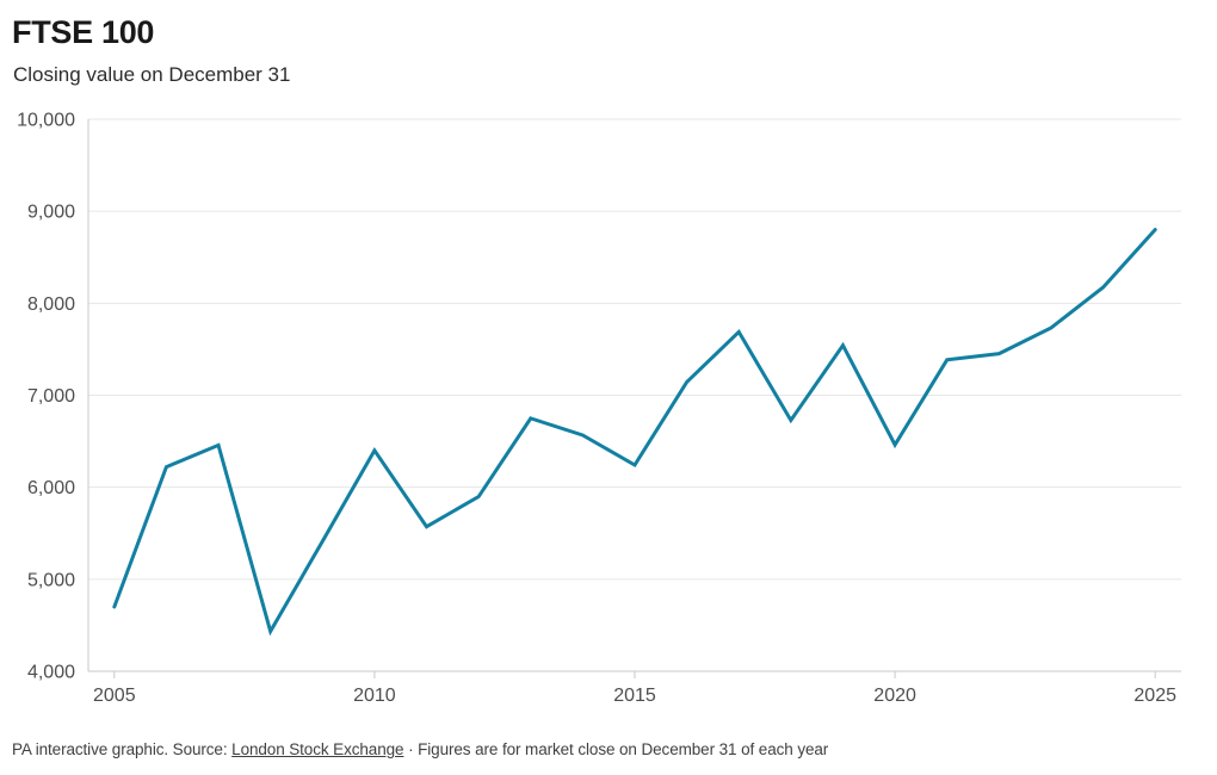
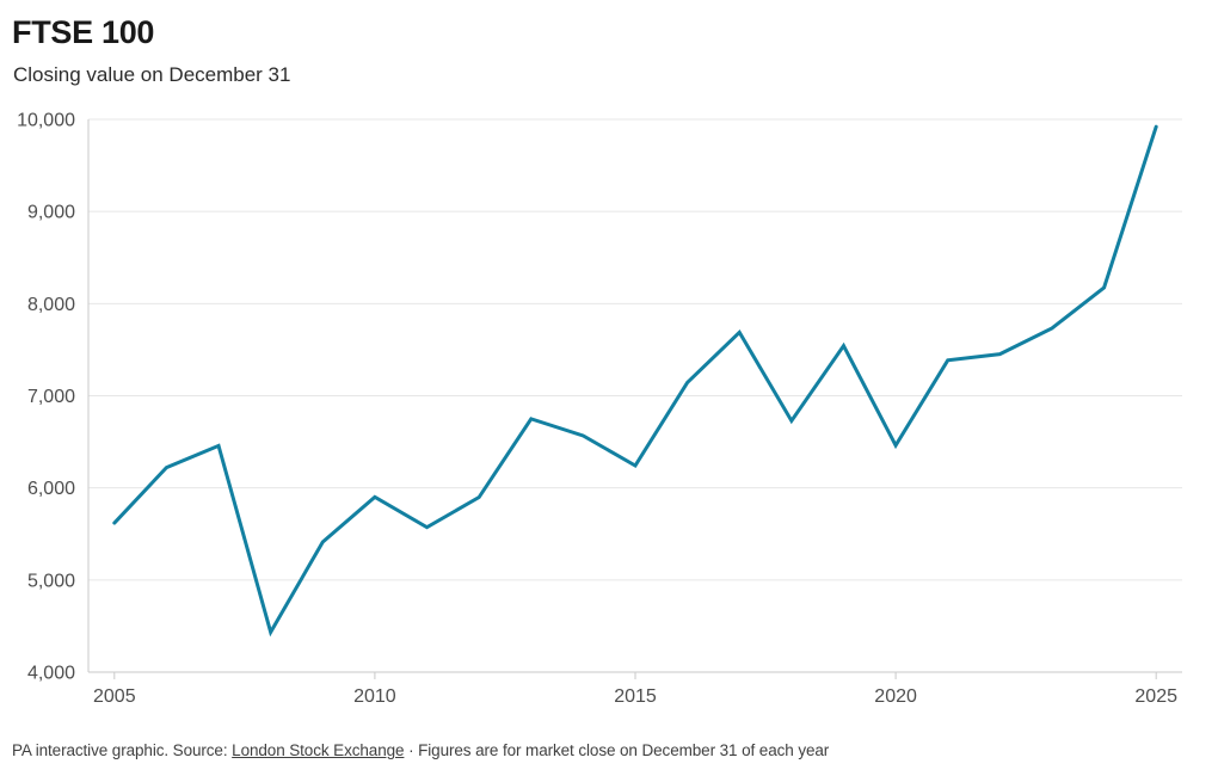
2005: 4700 -> 5600
2010: 6400 -> 5900
2025: 8800 -> 9900
